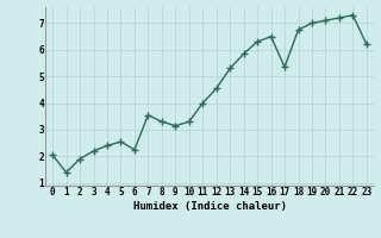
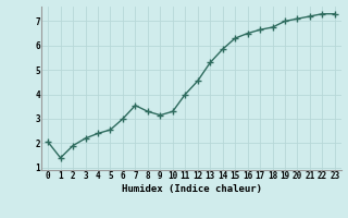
6: 2.25 -> 3.00
17: 5.35 -> 6.65
23: 6.20 -> 7.30
